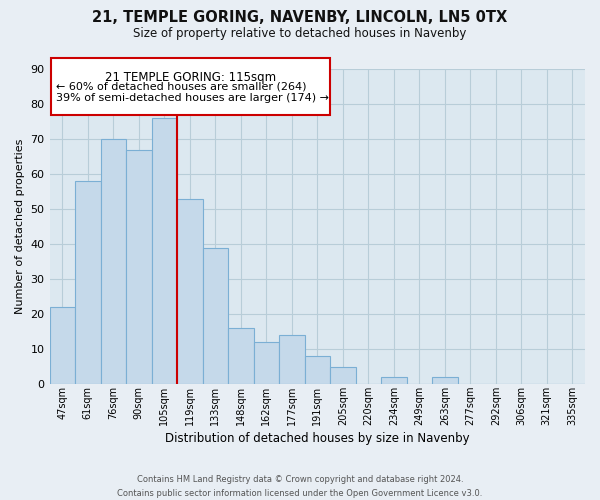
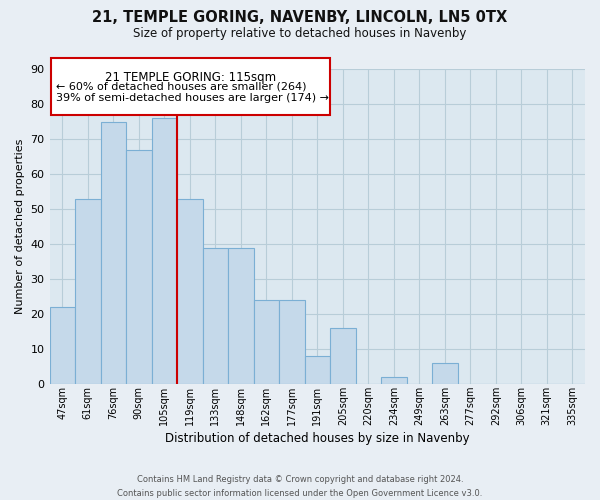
61sqm: 58 -> 53
76sqm: 70 -> 75
148sqm: 16 -> 39
162sqm: 12 -> 24
177sqm: 14 -> 24
205sqm: 5 -> 16
263sqm: 2 -> 6
